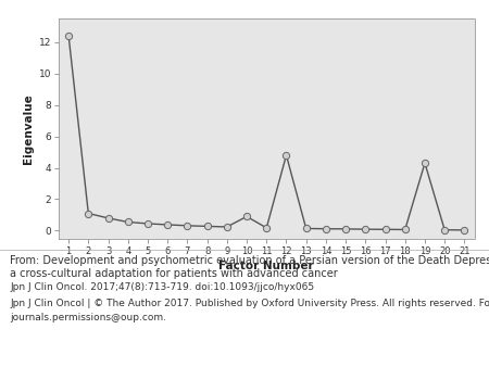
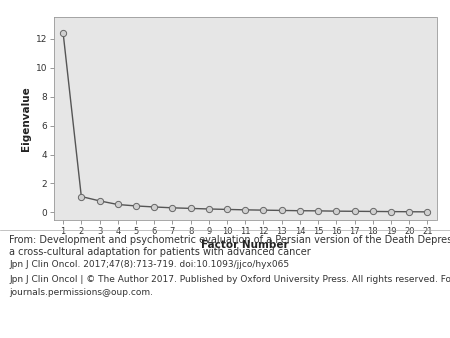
10: 0.9 -> 0.2
12: 4.8 -> 0.2
19: 4.3 -> 0.1
